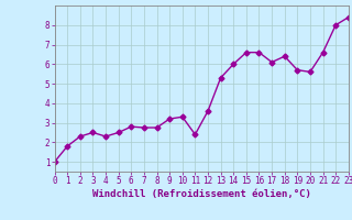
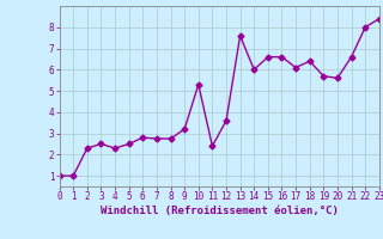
1: 1.8 -> 1.0
10: 3.3 -> 5.3
13: 5.3 -> 7.6
